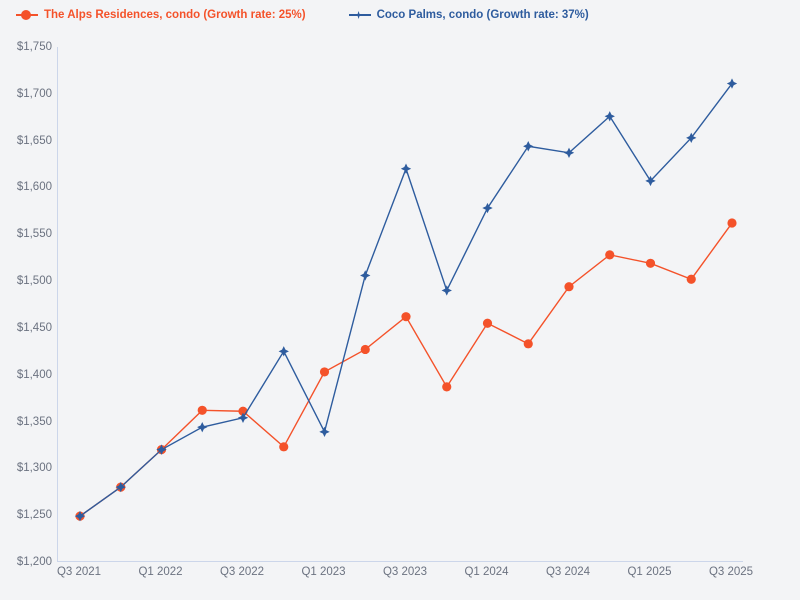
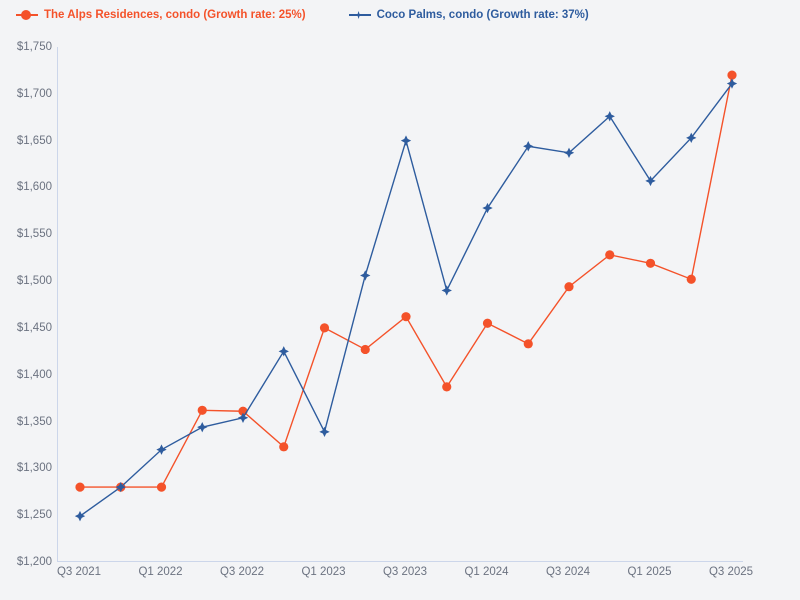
The Alps Residences, condo (Growth rate: 25%)/Q3 2021: $1250 -> $1280
The Alps Residences, condo (Growth rate: 25%)/Q1 2022: $1320 -> $1280
The Alps Residences, condo (Growth rate: 25%)/Q1 2023: $1400 -> $1450
Coco Palms, condo (Growth rate: 37%)/Q3 2023: $1620 -> $1650
The Alps Residences, condo (Growth rate: 25%)/Q3 2025: $1560 -> $1720
